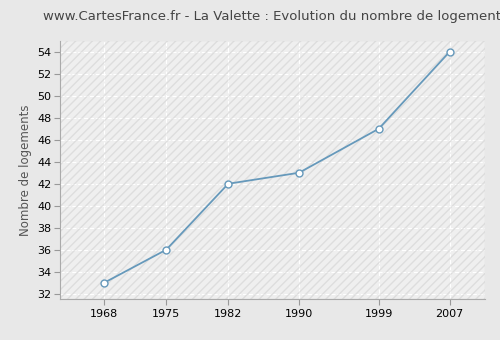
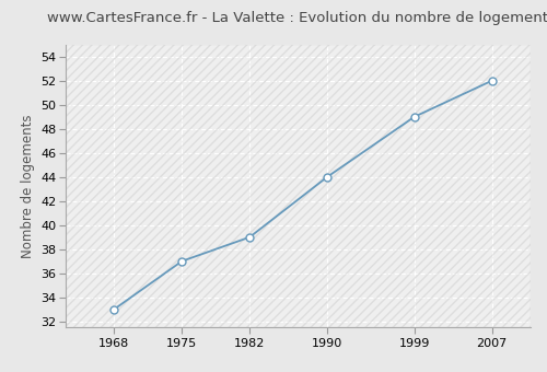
1975: 36 -> 37
1982: 42 -> 39
1990: 43 -> 44
1999: 47 -> 49
2007: 54 -> 52
